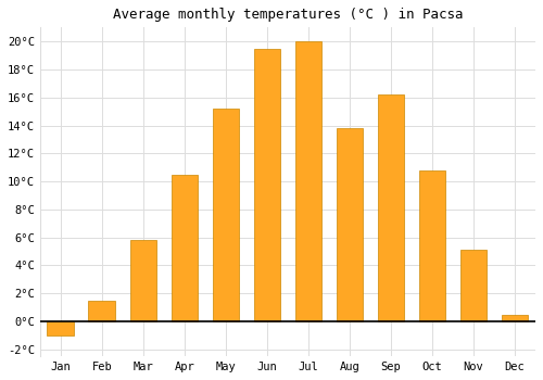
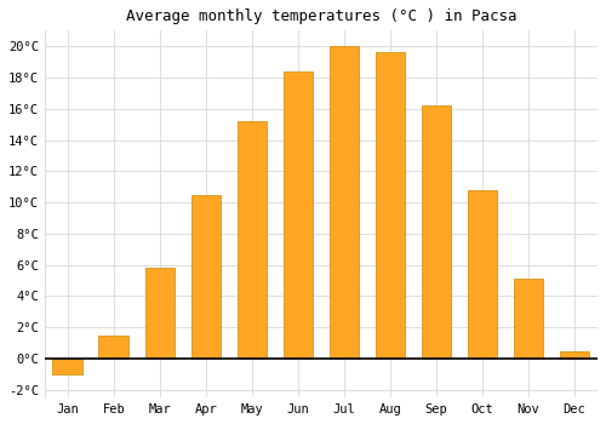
Jun: 19.5°C -> 18.4°C
Aug: 13.8°C -> 19.6°C
